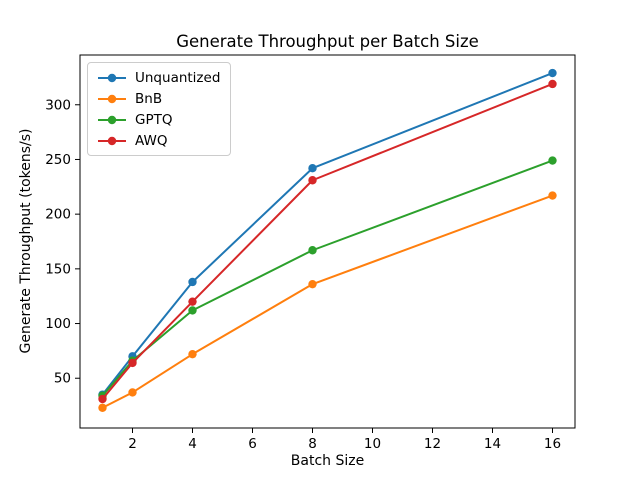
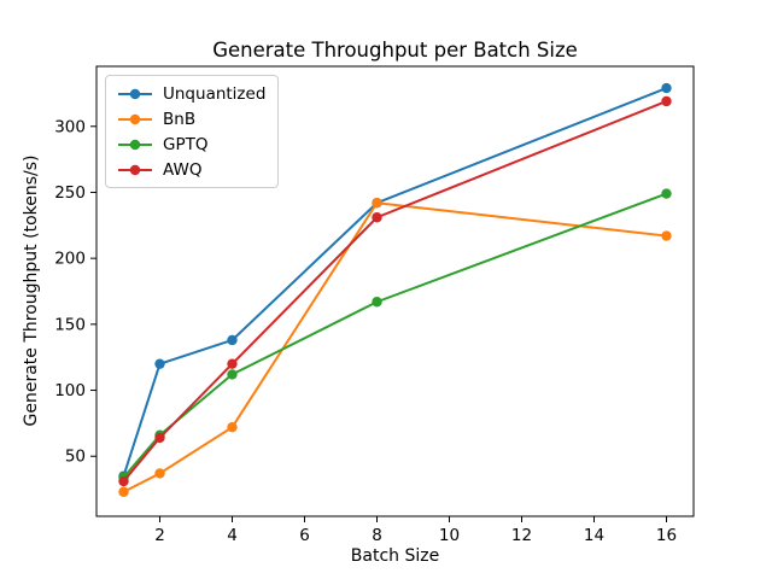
Unquantized/2: 70 -> 120
BnB/8: 136 -> 242
